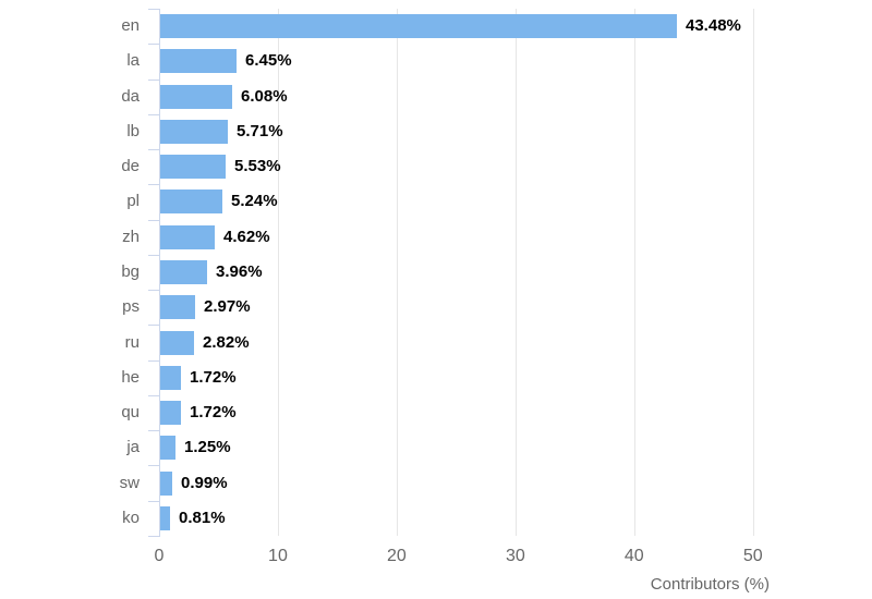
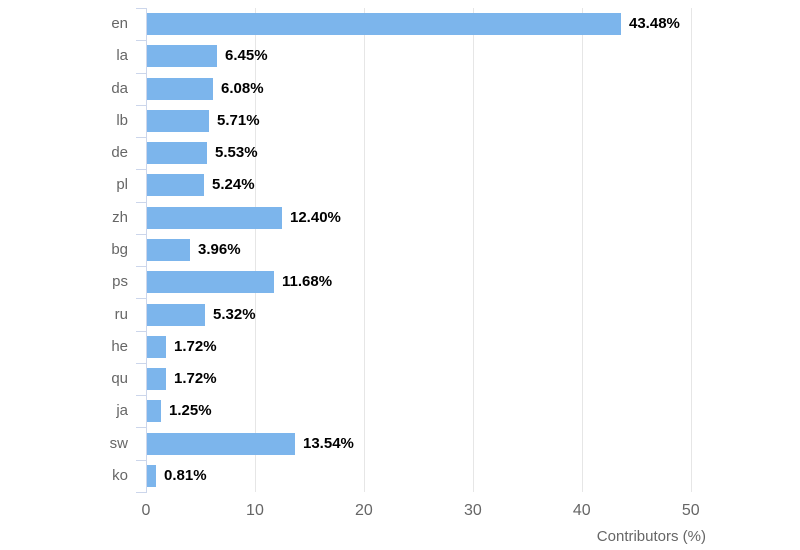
zh: 4.62% -> 12.40%
ps: 2.97% -> 11.68%
ru: 2.82% -> 5.32%
sw: 0.99% -> 13.54%
